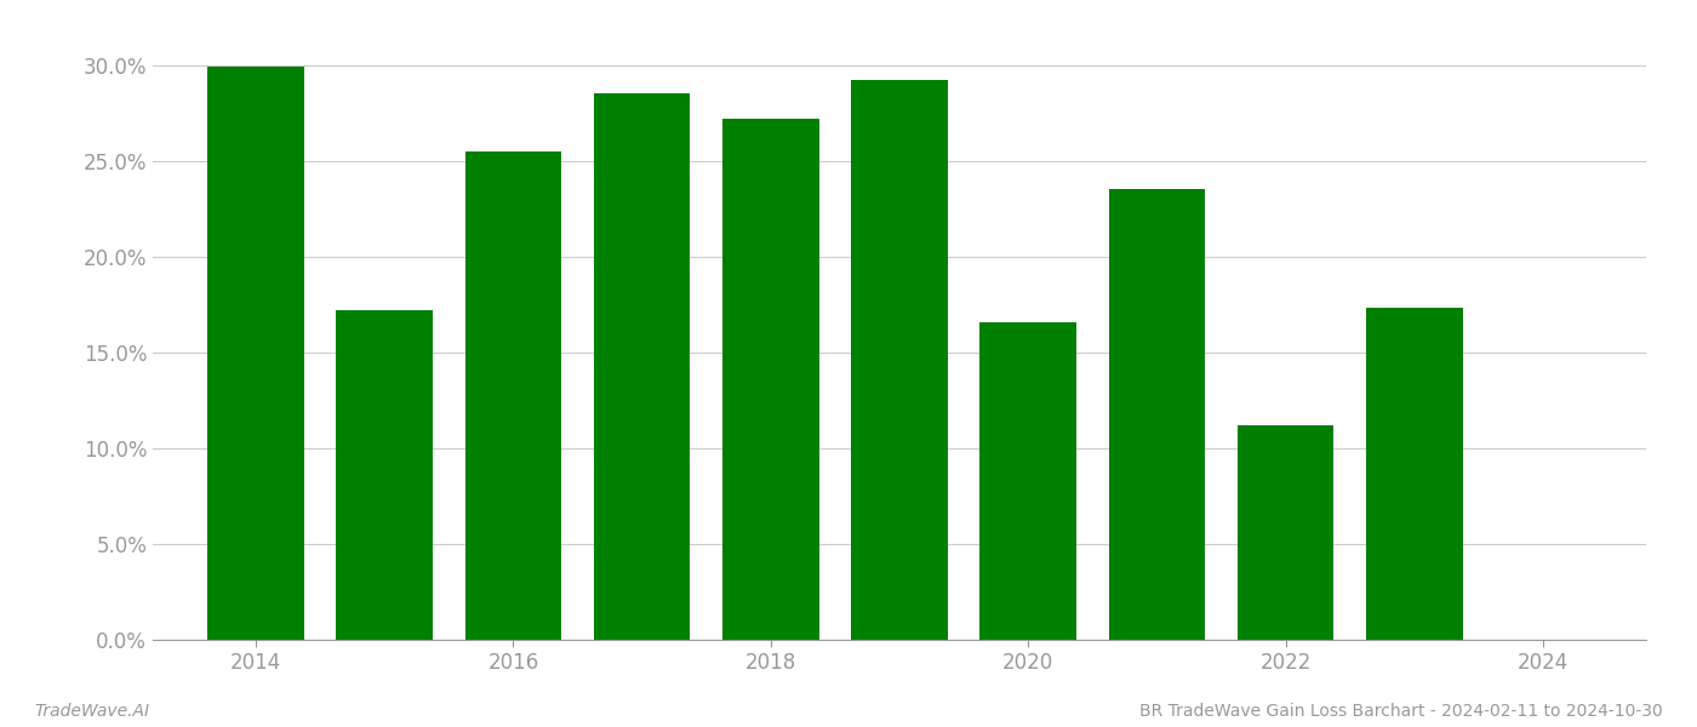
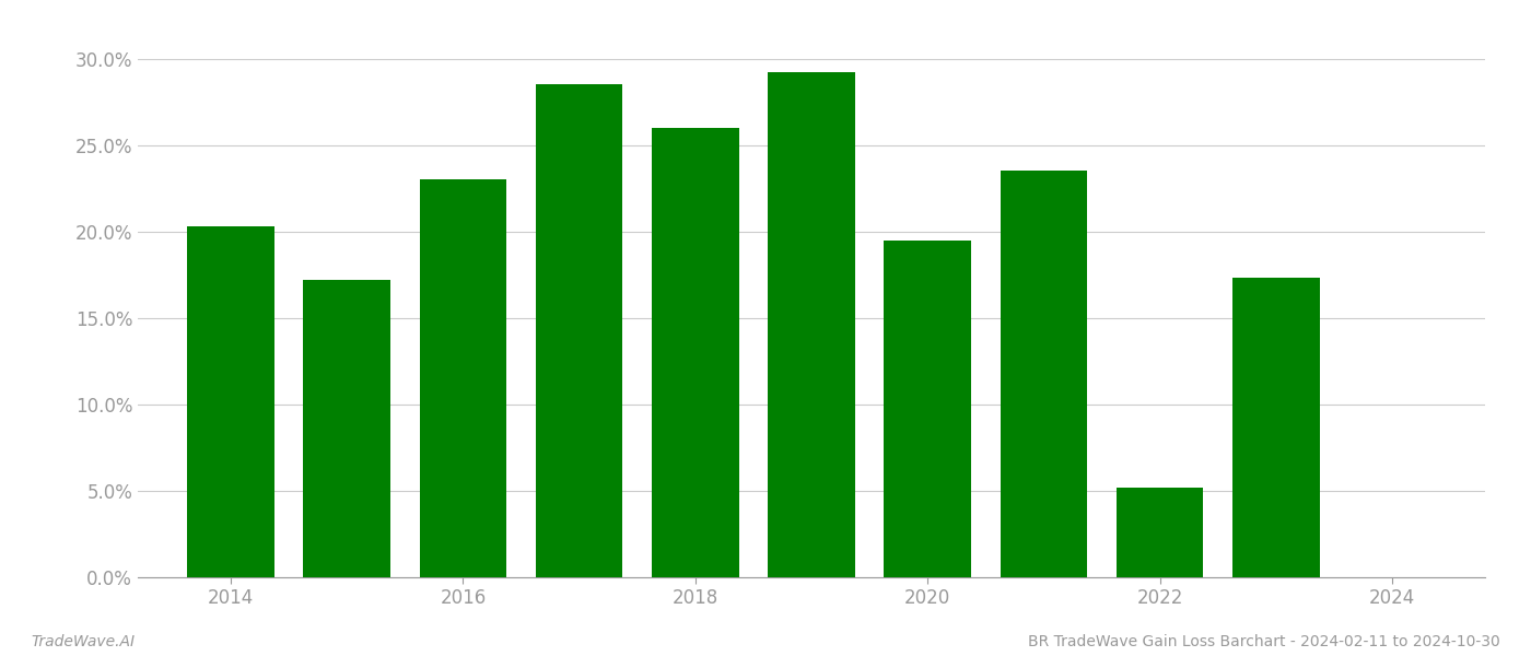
2014: 29.9% -> 20.3%
2016: 25.5% -> 23.0%
2018: 27.2% -> 26.0%
2020: 16.6% -> 19.5%
2022: 11.2% -> 5.2%
